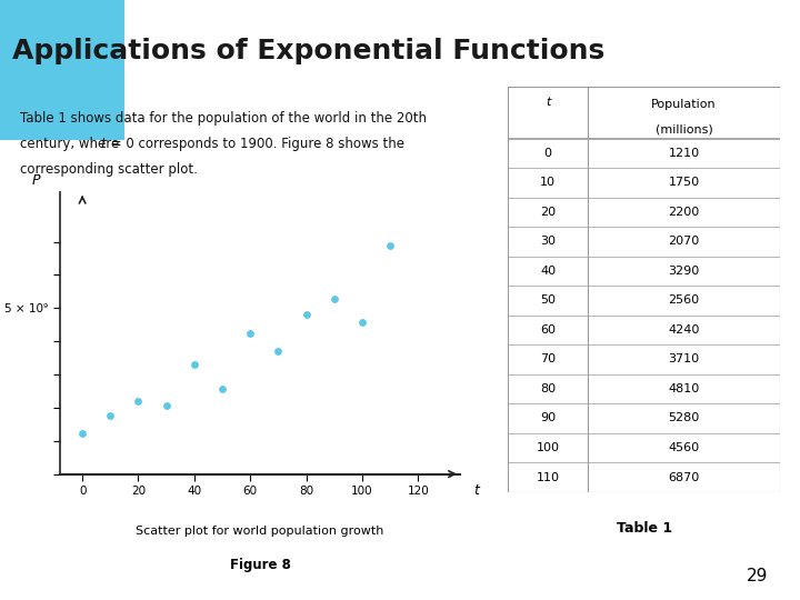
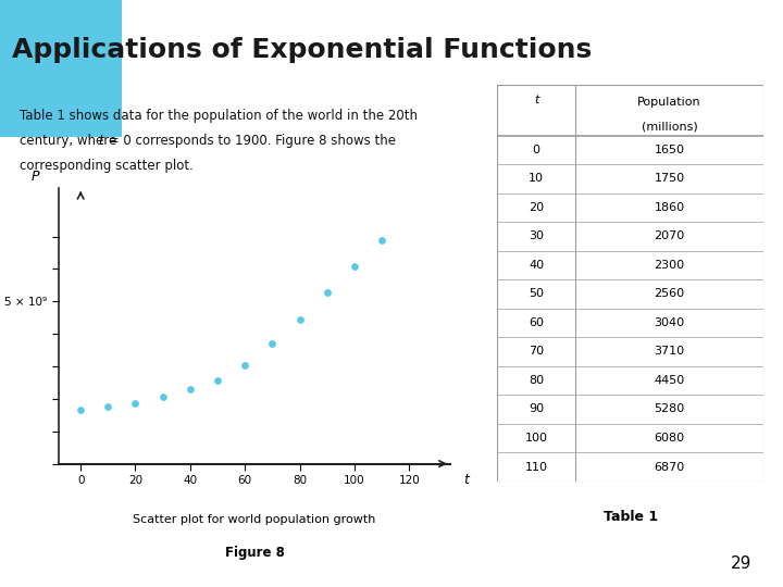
0: 1210 -> 1650
20: 2200 -> 1860
40: 3290 -> 2300
60: 4240 -> 3040
80: 4810 -> 4450
100: 4560 -> 6080
